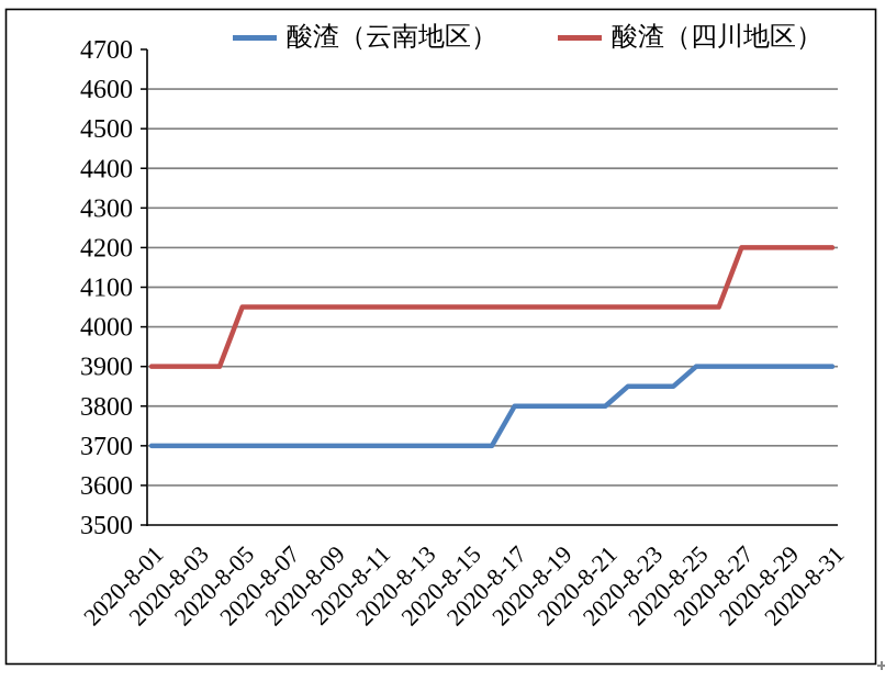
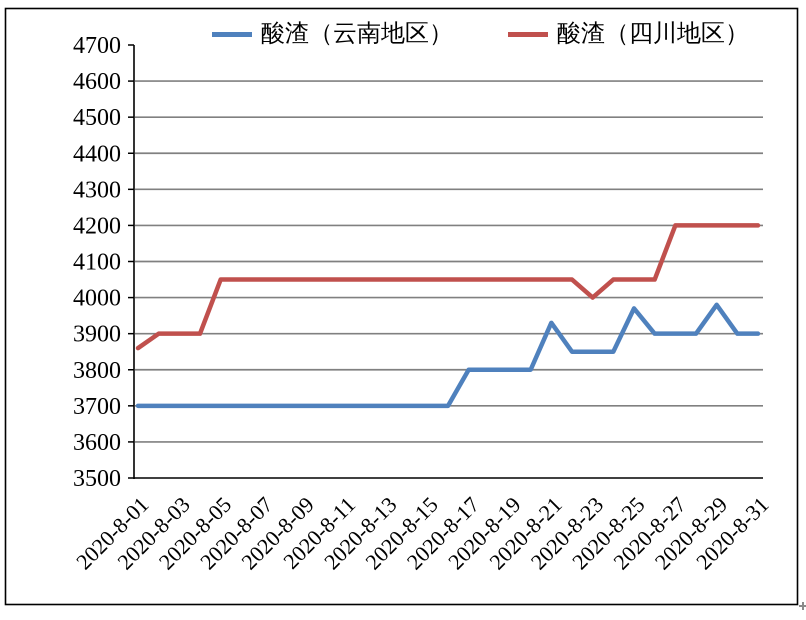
酸渣（四川地区）/2020-8-01: 3900 -> 3860
酸渣（云南地区）/2020-8-21: 3800 -> 3930
酸渣（四川地区）/2020-8-23: 4050 -> 4000
酸渣（云南地区）/2020-8-25: 3900 -> 3970
酸渣（云南地区）/2020-8-29: 3900 -> 3980
